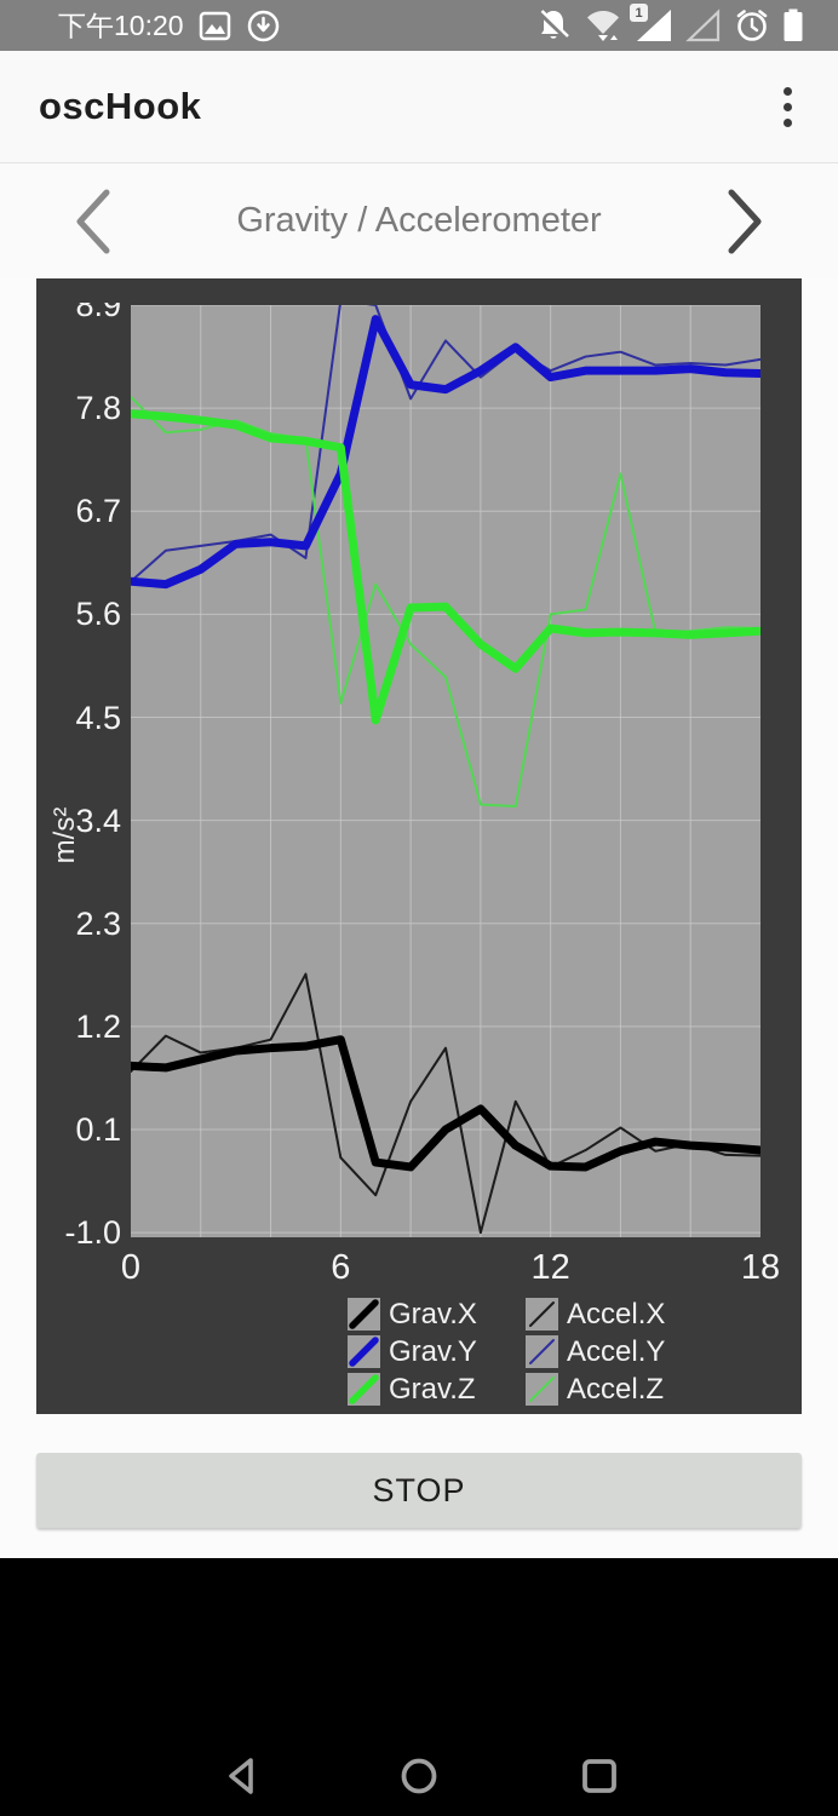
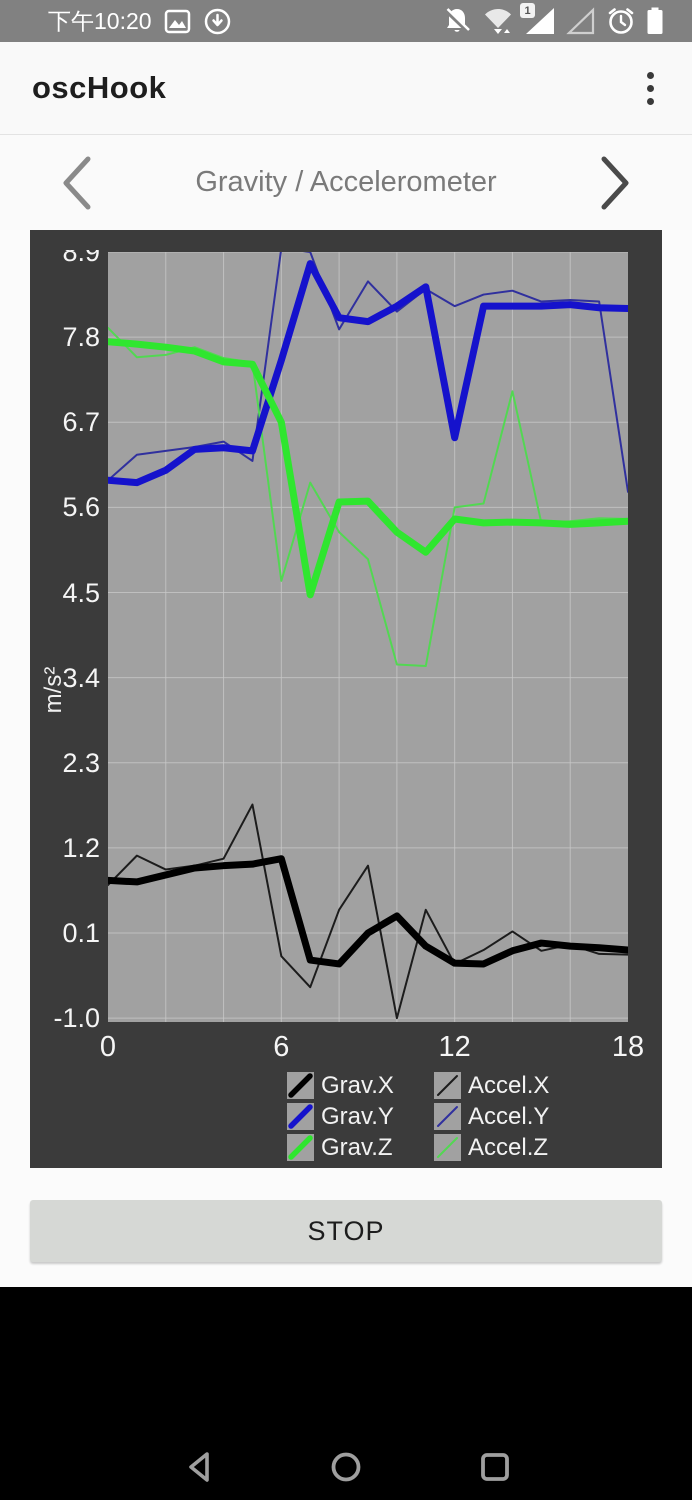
Grav.Y/6: 7.1 -> 7.5
Grav.Z/6: 7.4 -> 6.7
Grav.Y/12: 8.1 -> 6.5
Accel.Y/18: 8.3 -> 5.8
